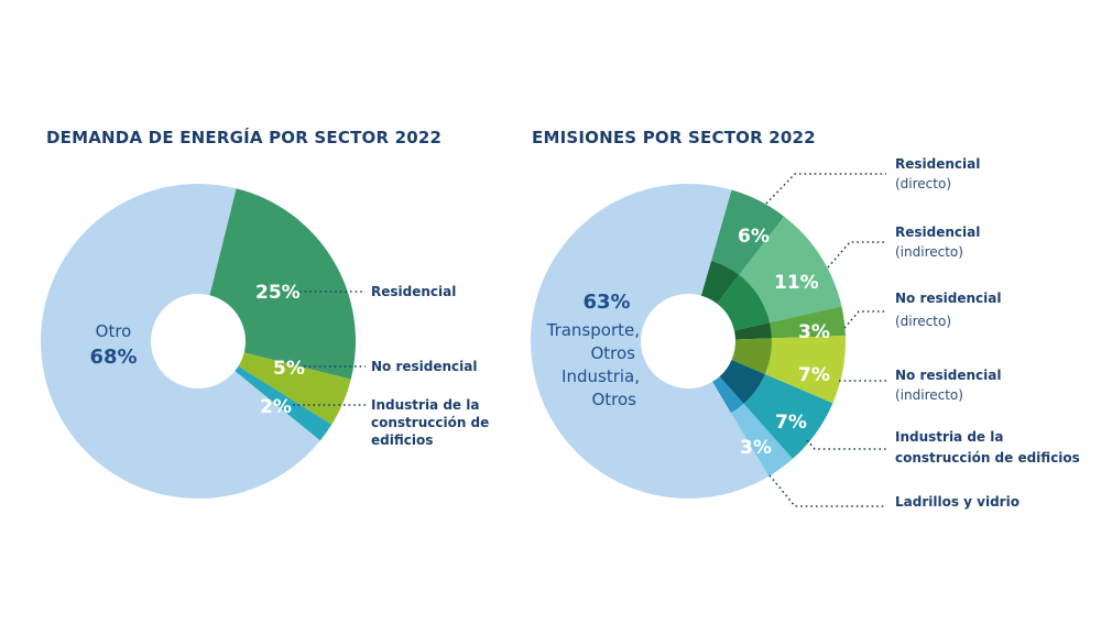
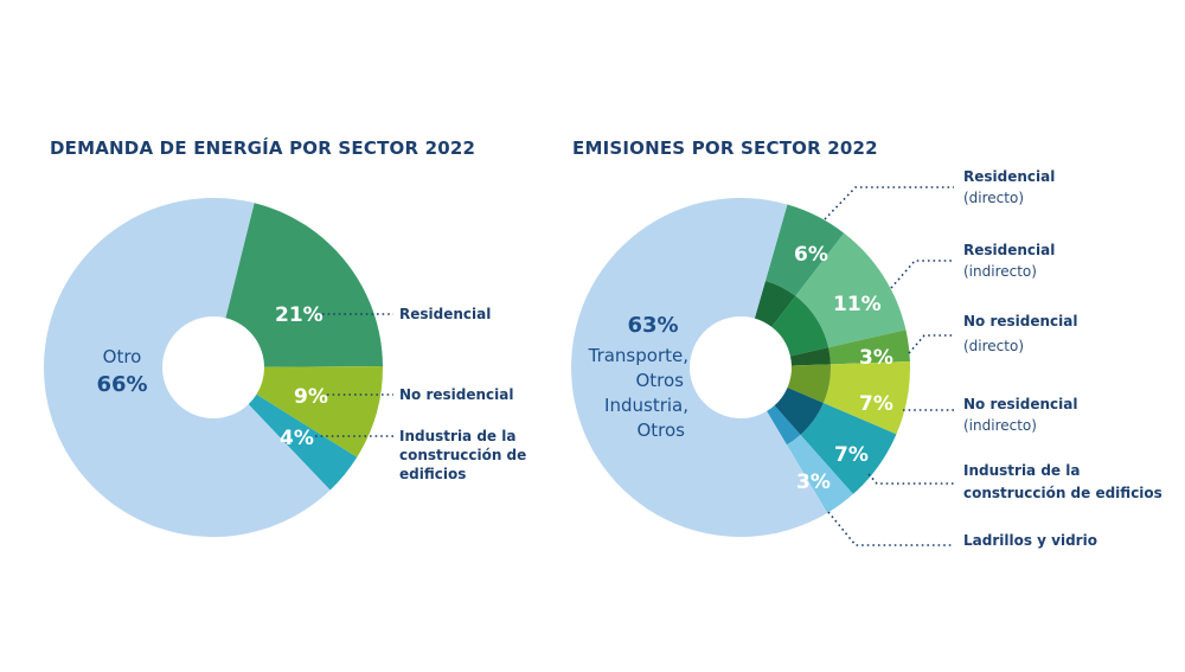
DEMANDA DE ENERGÍA POR SECTOR 2022/Residencial: 25% -> 21%
DEMANDA DE ENERGÍA POR SECTOR 2022/No residencial: 5% -> 9%
DEMANDA DE ENERGÍA POR SECTOR 2022/Industria de la construcción de edificios: 2% -> 4%
DEMANDA DE ENERGÍA POR SECTOR 2022/Otro: 68% -> 66%
